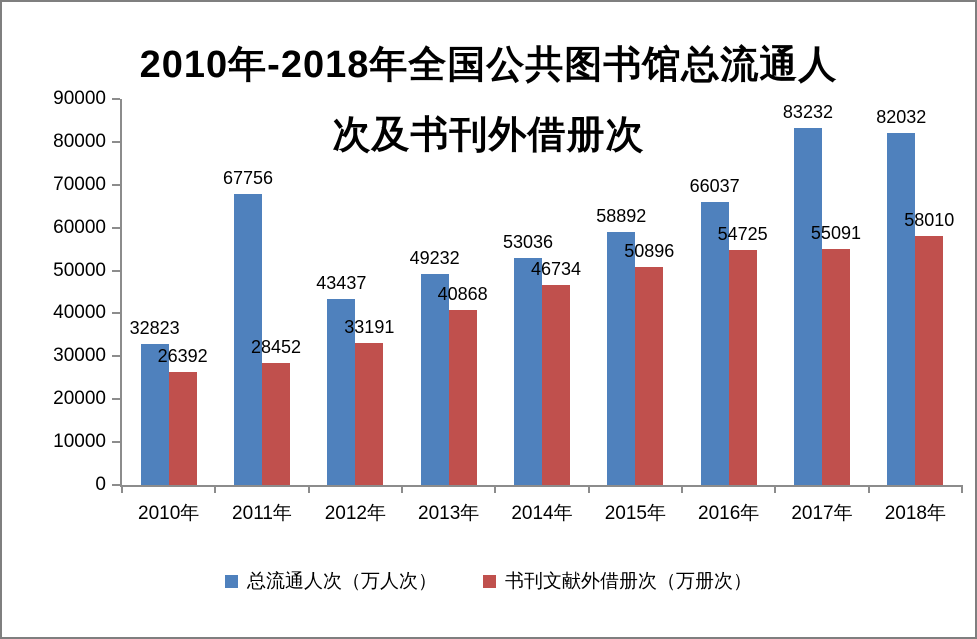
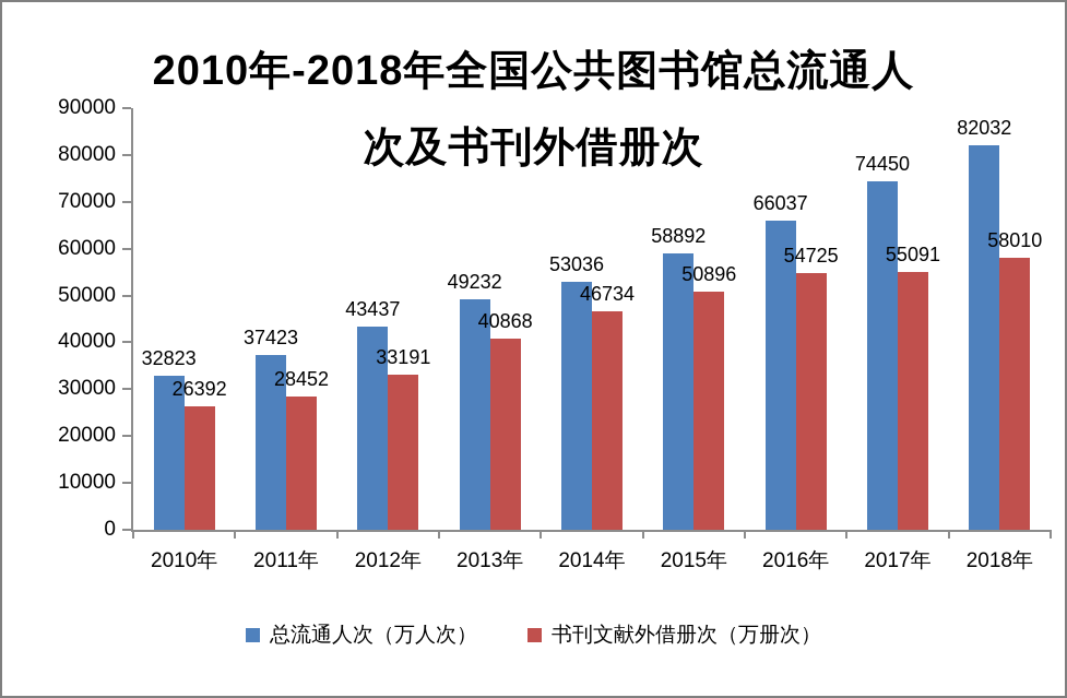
总流通人次（万人次）/2011年: 67756 -> 37423
总流通人次（万人次）/2017年: 83232 -> 74450
